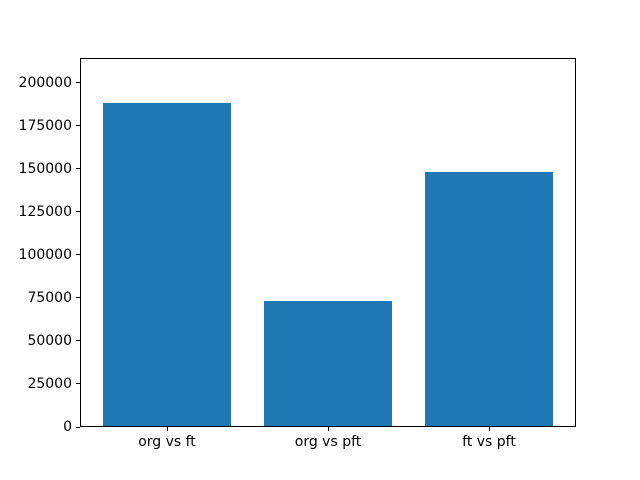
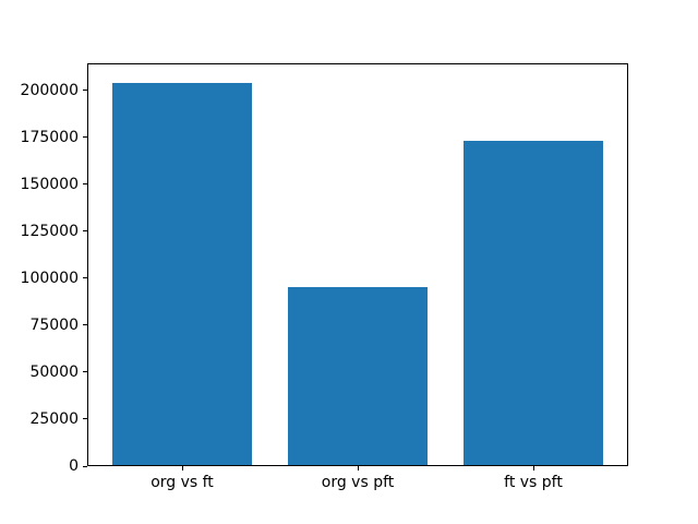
org vs ft: 188000 -> 204000
org vs pft: 73000 -> 95000
ft vs pft: 148000 -> 173000
